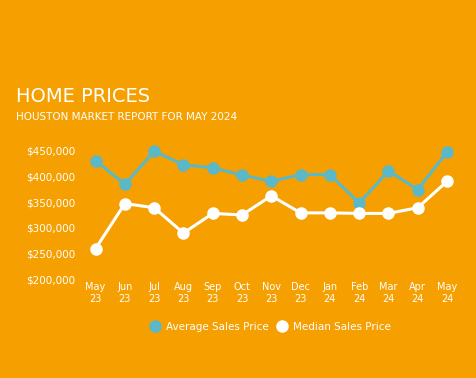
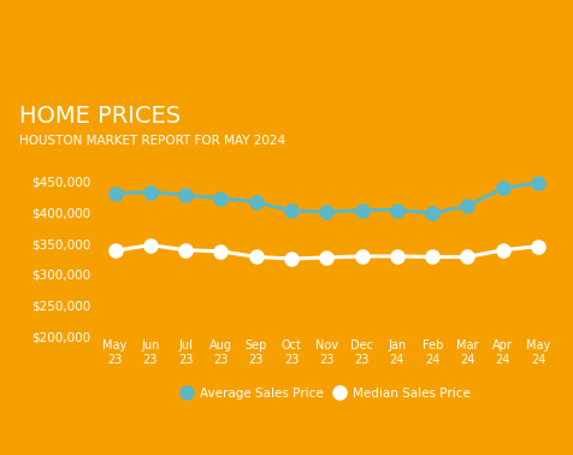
Median Sales Price/May 23: $260,000 -> $338,000
Average Sales Price/Jun 23: $384,000 -> $432,000
Average Sales Price/Jul 23: $448,000 -> $427,000
Median Sales Price/Aug 23: $290,000 -> $337,000
Average Sales Price/Nov 23: $390,000 -> $400,000
Median Sales Price/Nov 23: $362,000 -> $327,000
Average Sales Price/Feb 24: $348,000 -> $398,000
Average Sales Price/Apr 24: $374,000 -> $438,000
Median Sales Price/May 24: $390,000 -> $345,000
